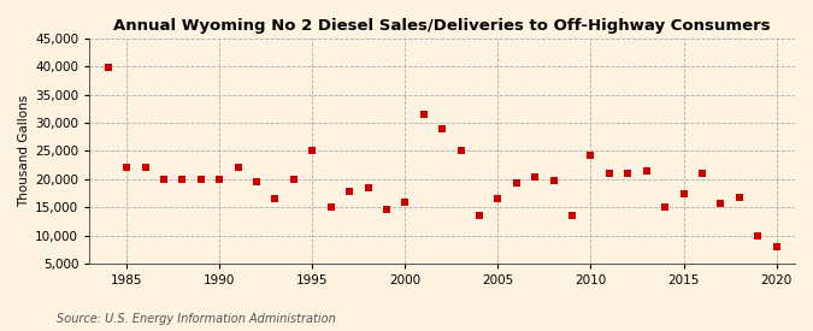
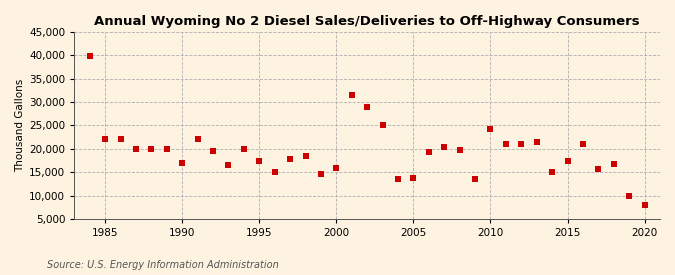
1990: 20,000 -> 17,000
1995: 25,000 -> 17,500
2005: 16,500 -> 13,800
